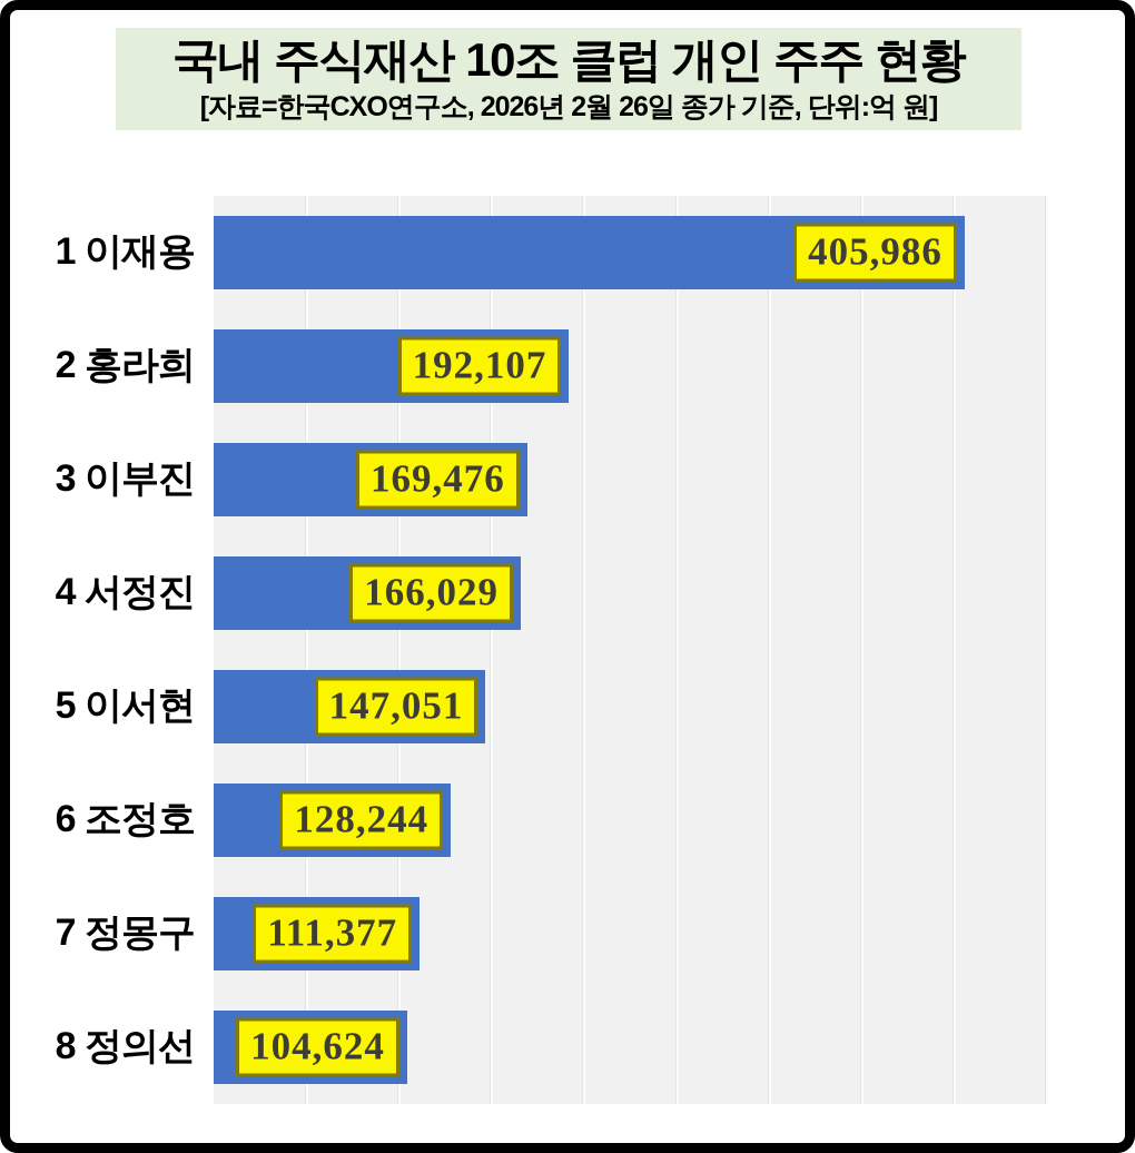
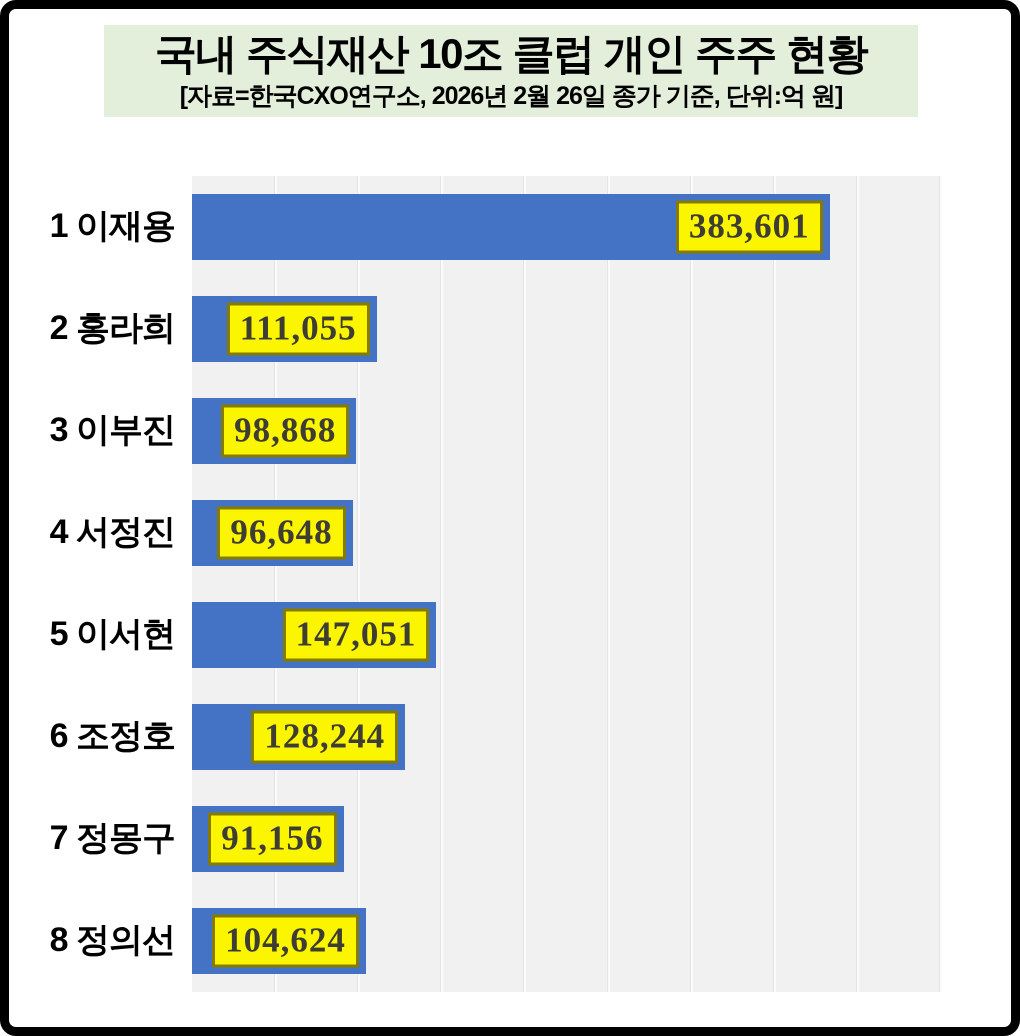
1 이재용: 405,986 -> 383,601
2 홍라희: 192,107 -> 111,055
3 이부진: 169,476 -> 98,868
4 서정진: 166,029 -> 96,648
7 정몽구: 111,377 -> 91,156
